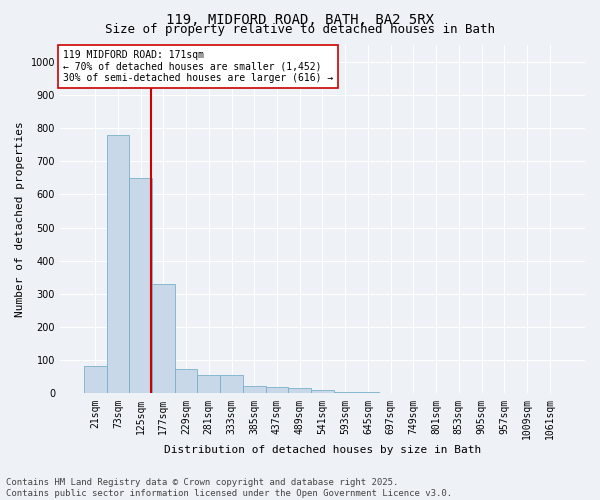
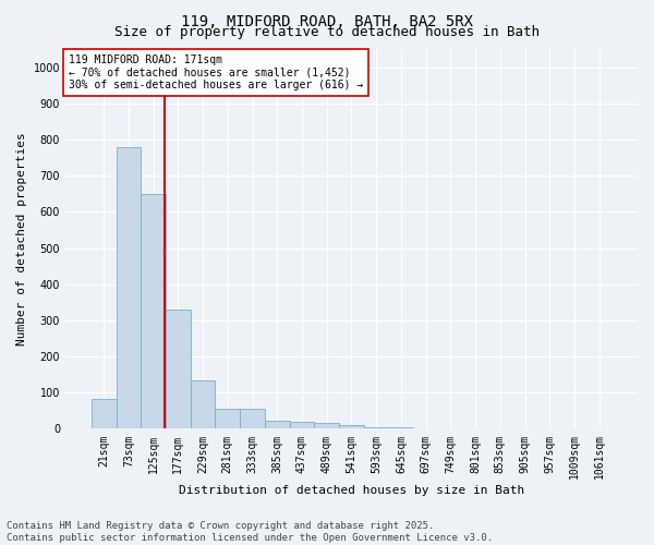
229sqm: 75 -> 135
